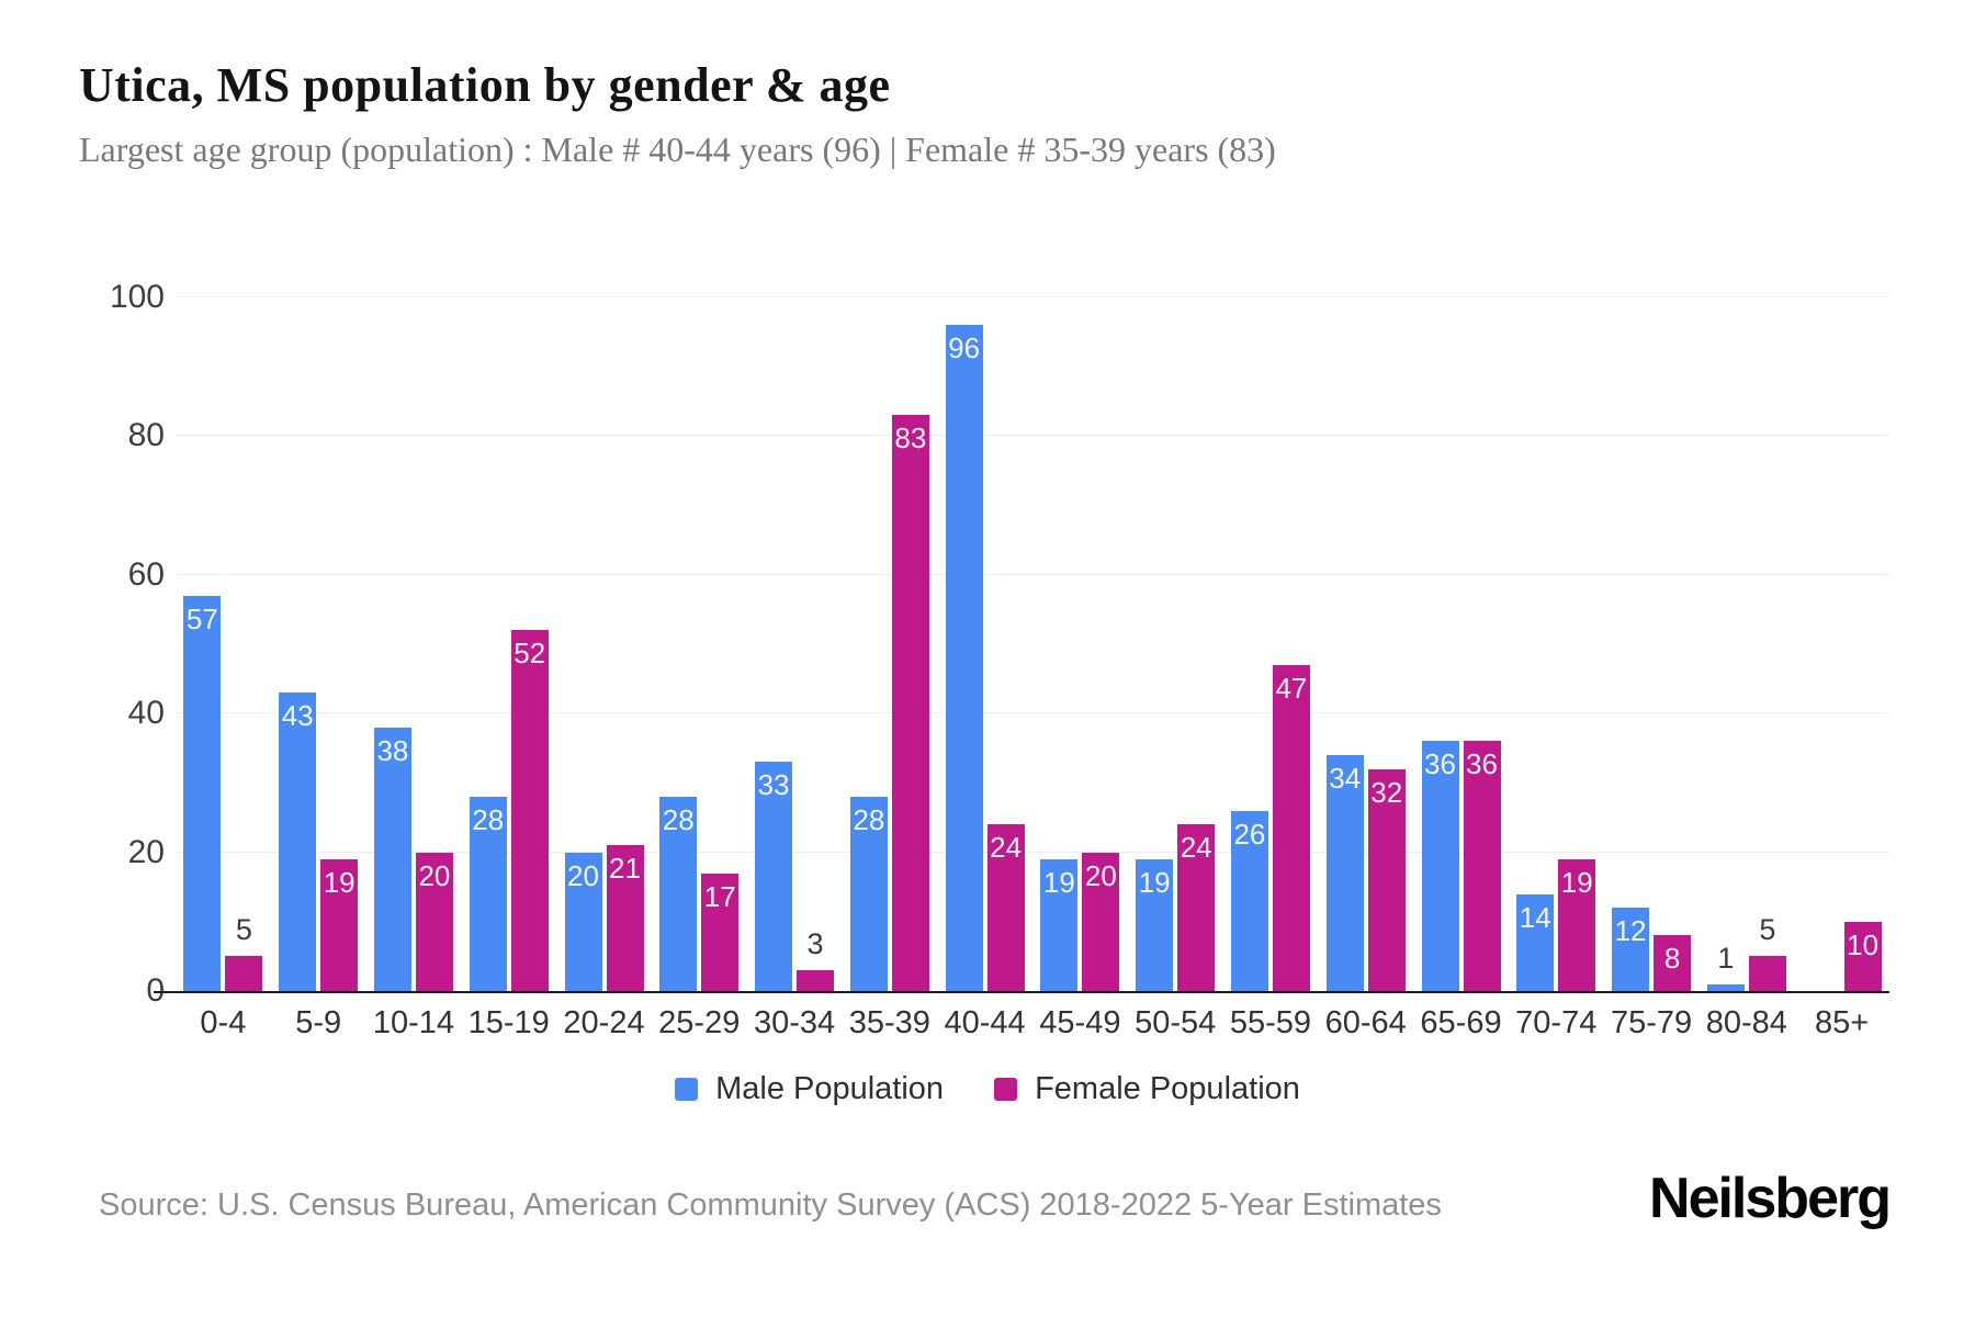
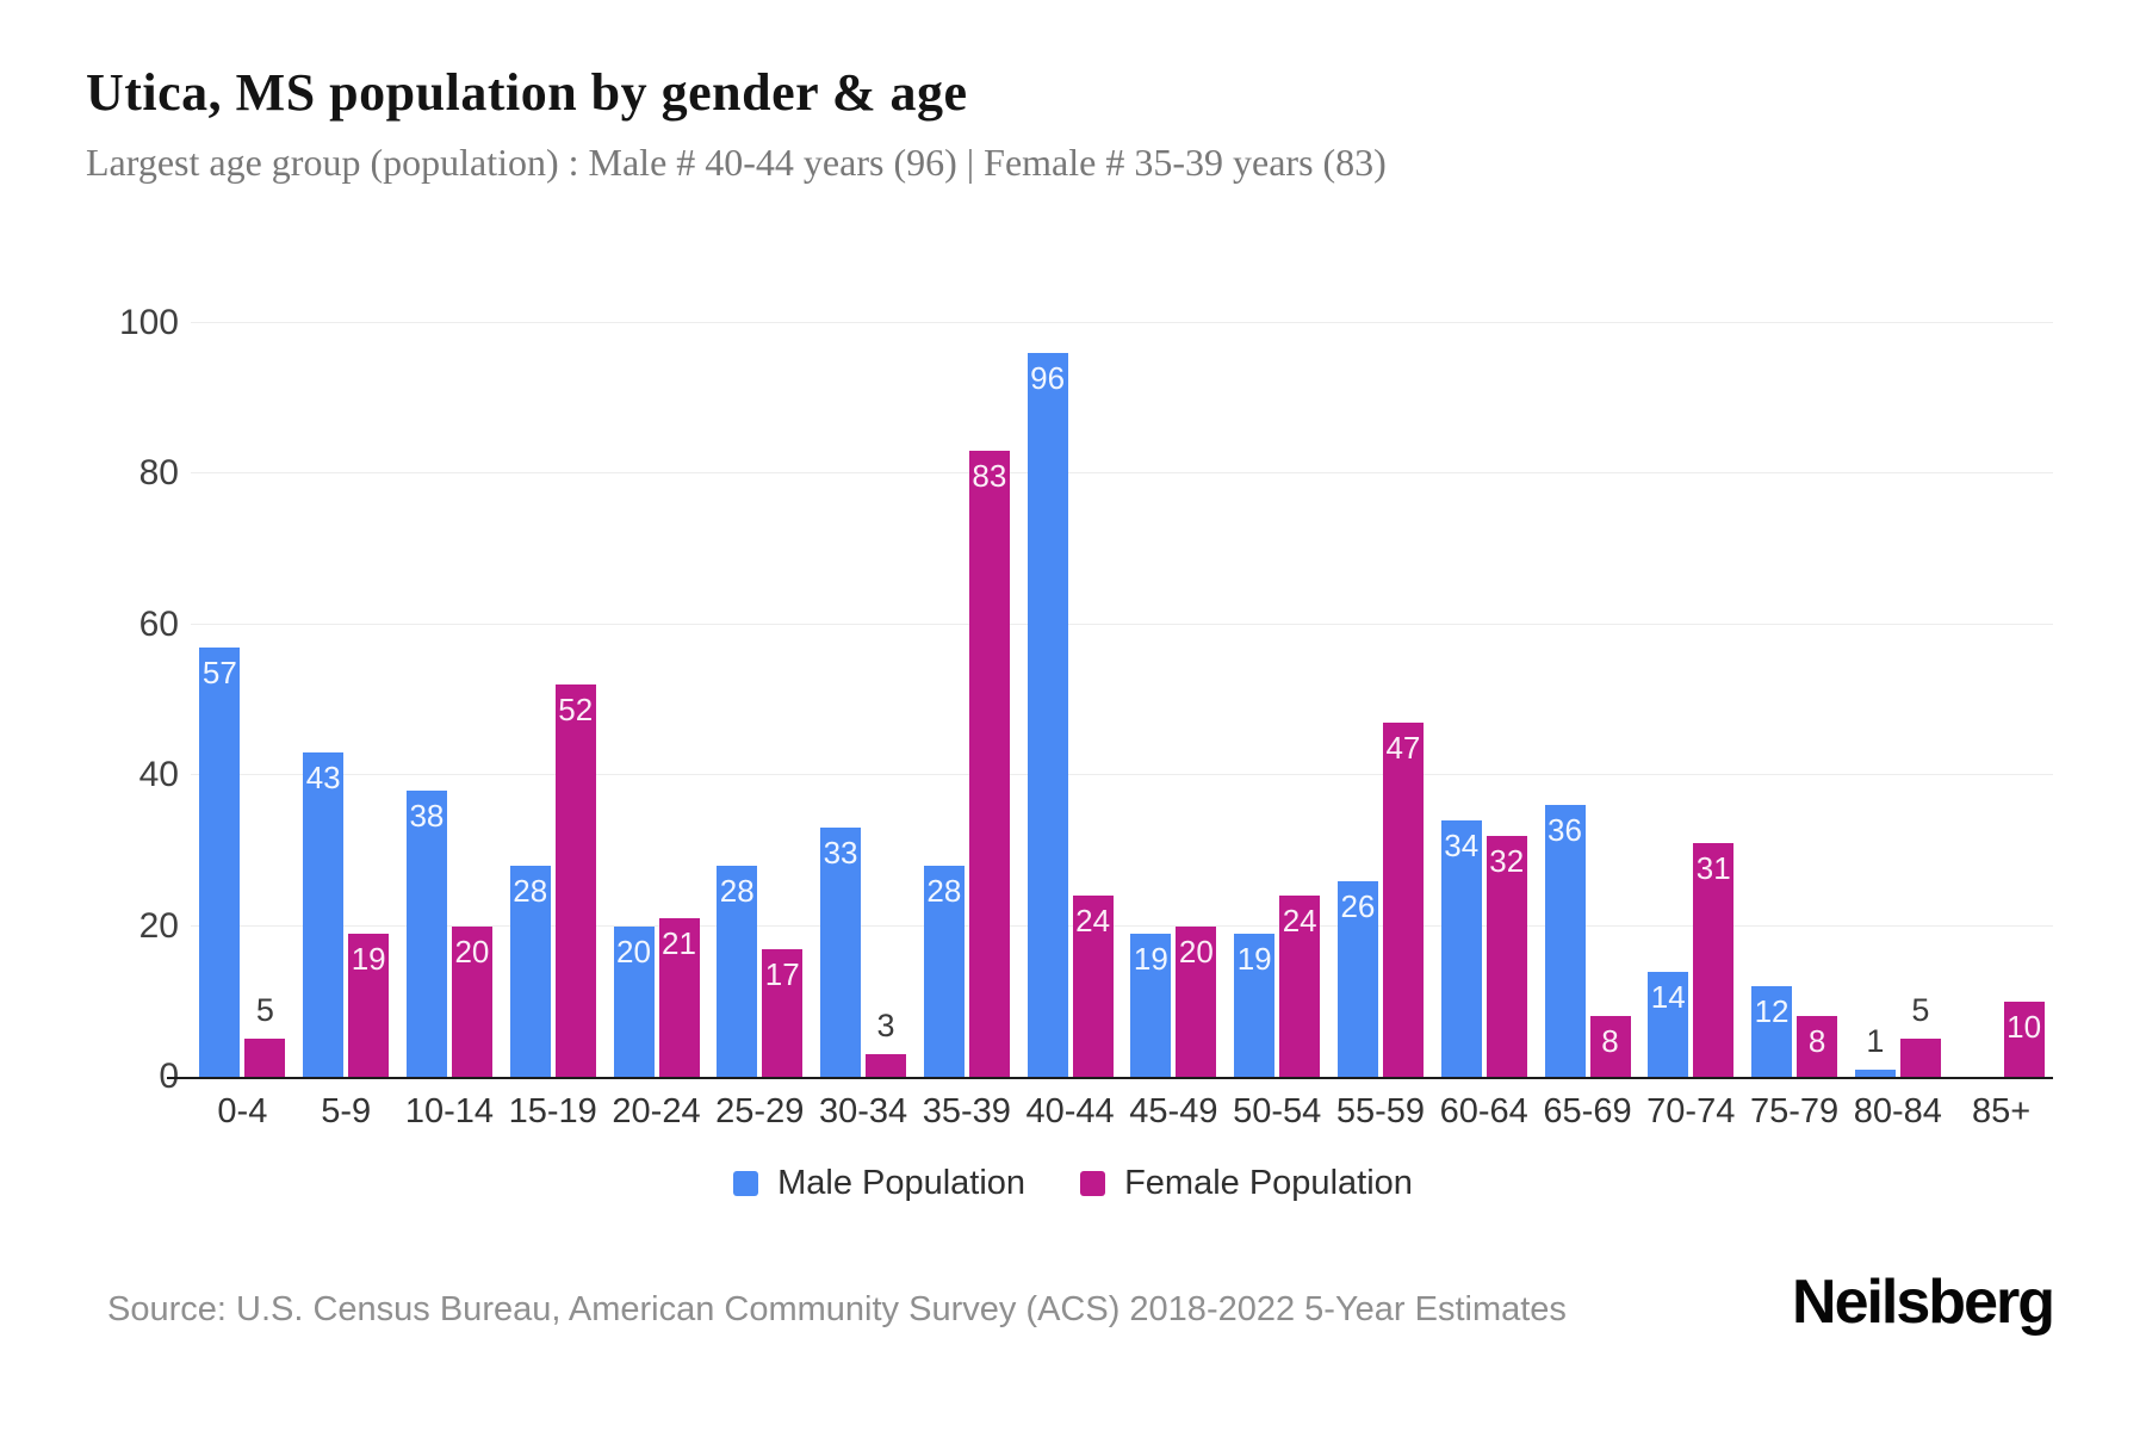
Female Population/65-69: 36 -> 8
Female Population/70-74: 19 -> 31
